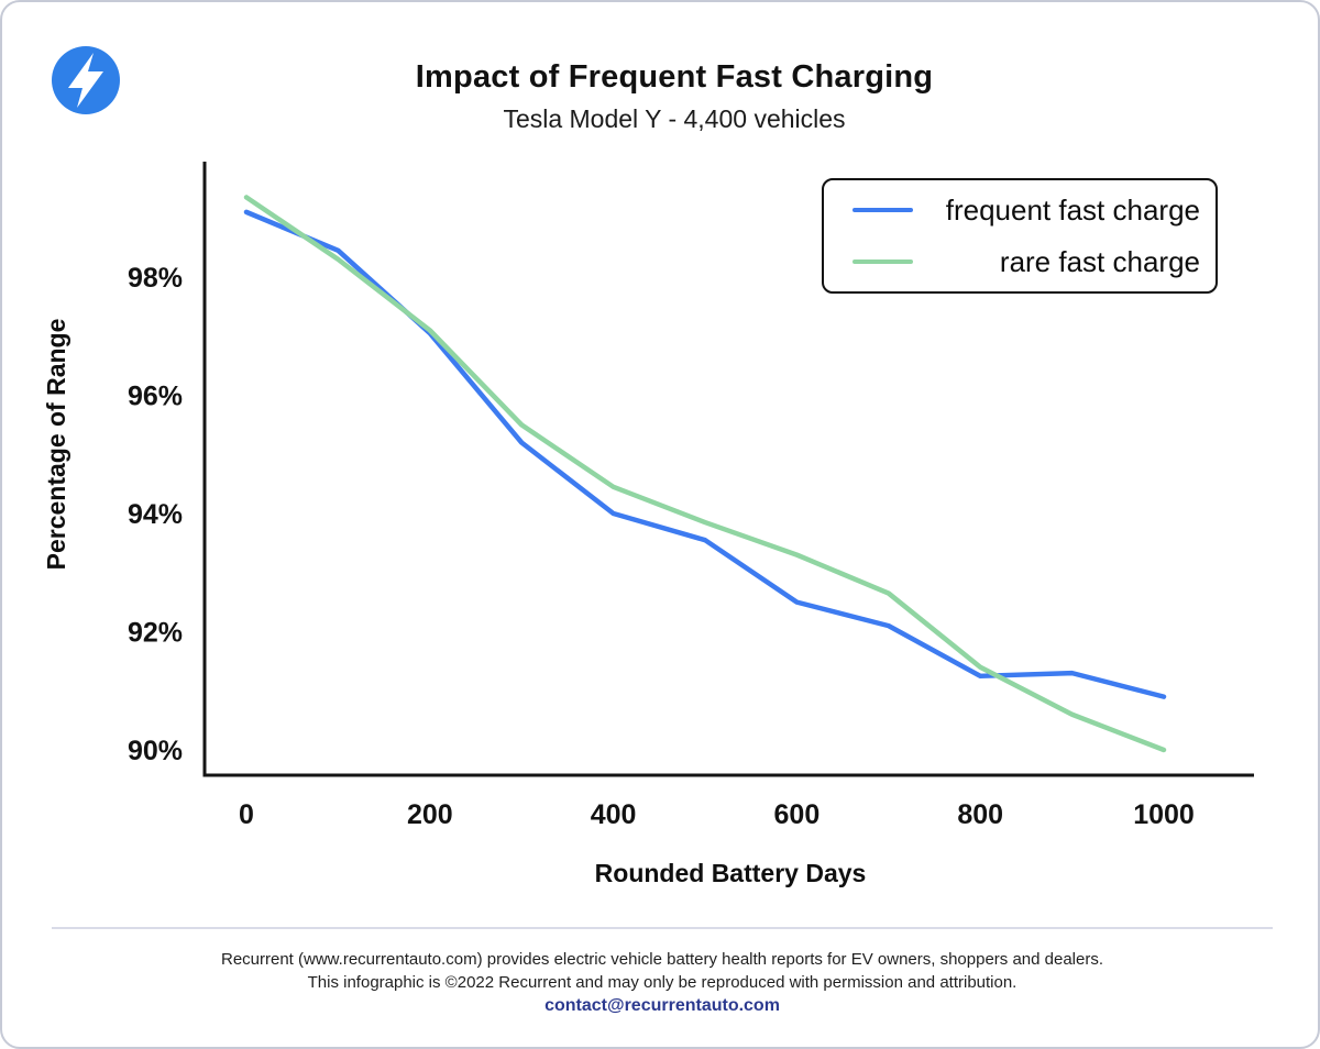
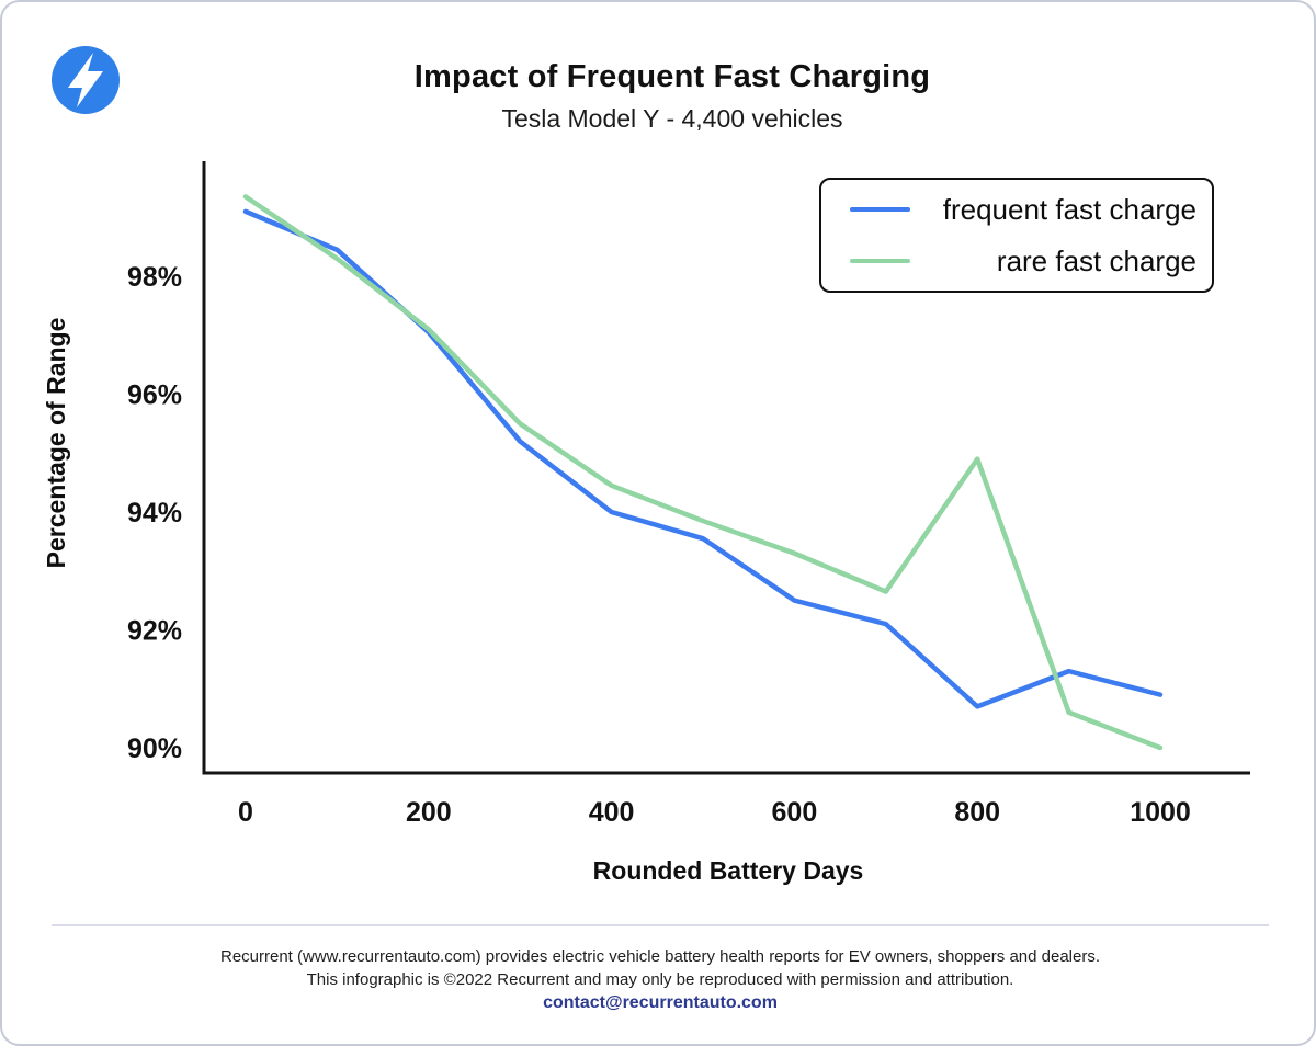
frequent fast charge/800: 91.2% -> 90.7%
rare fast charge/800: 91.4% -> 94.9%
